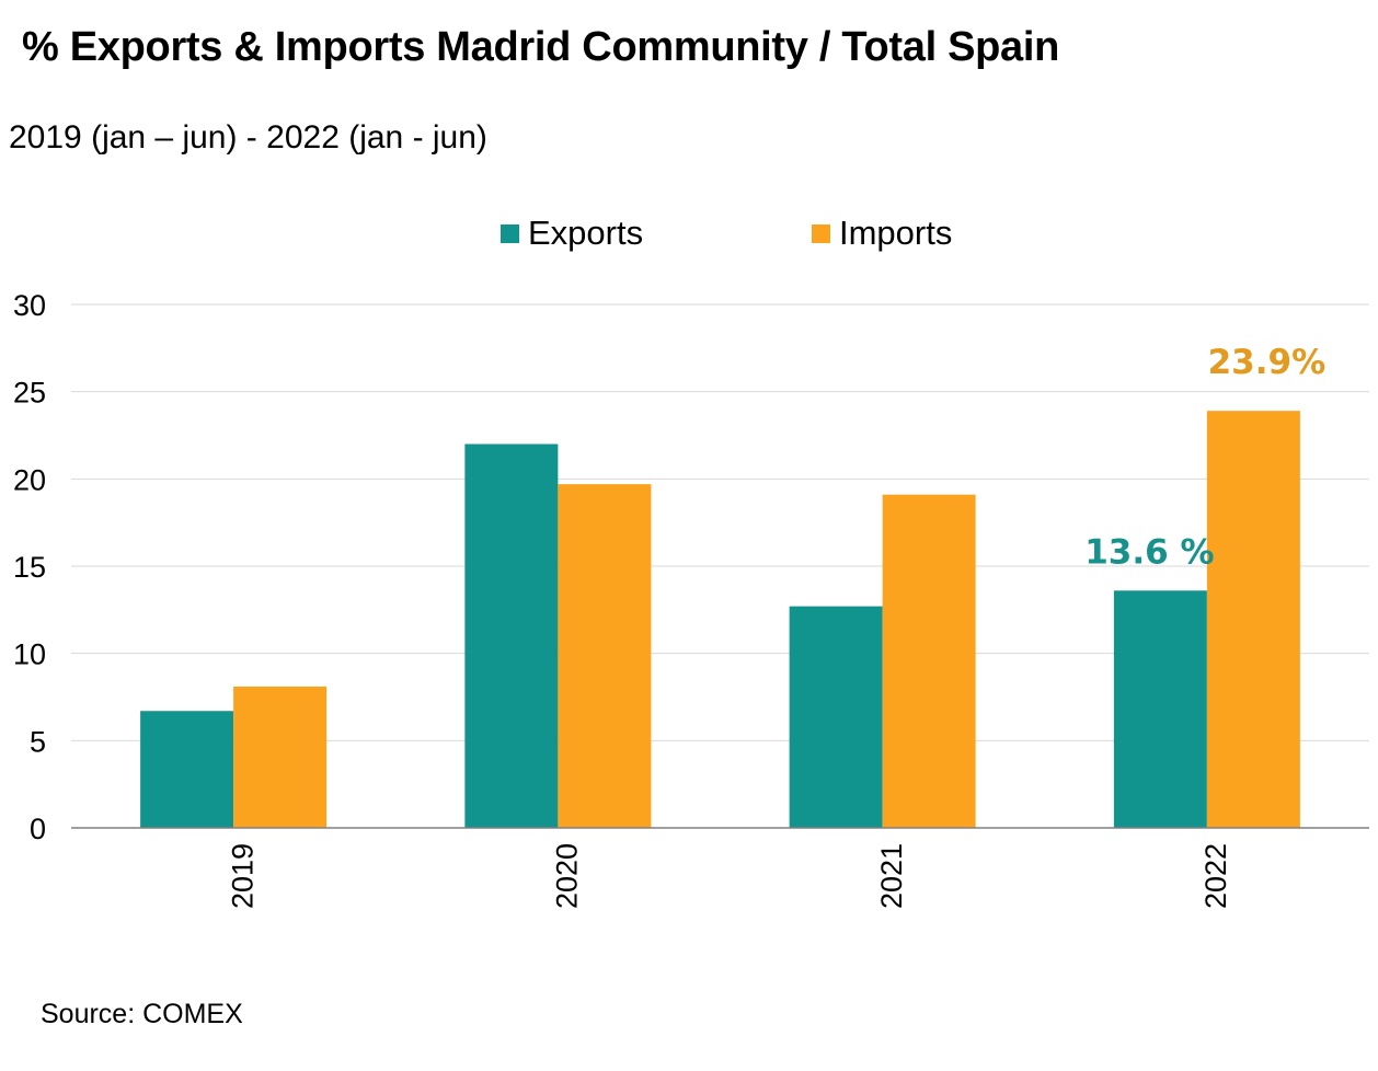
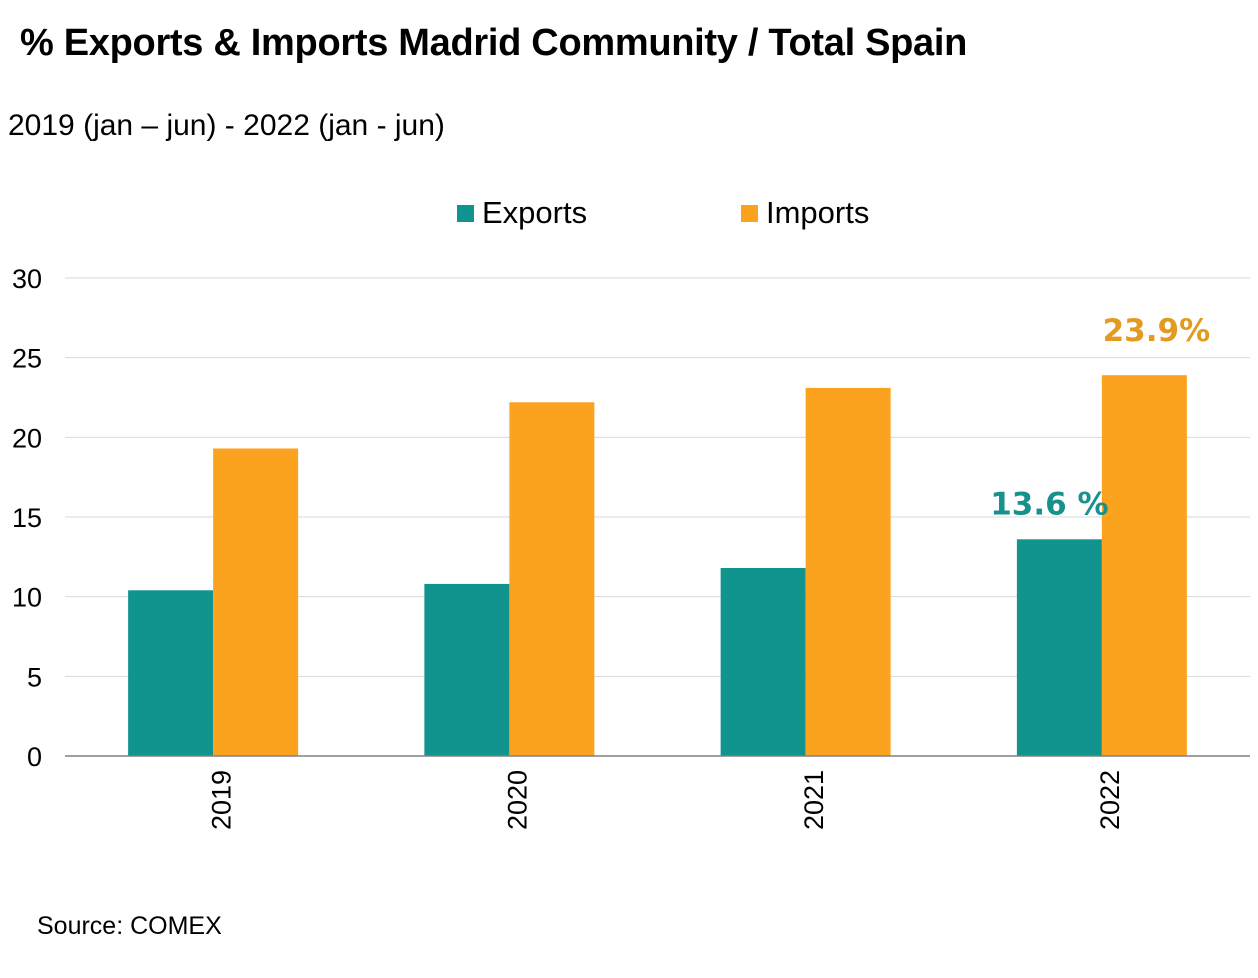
Exports/2019: 6.7 -> 10.4
Imports/2019: 8.1 -> 19.3
Exports/2020: 22.0 -> 10.8
Imports/2020: 19.7 -> 22.2
Exports/2021: 12.7 -> 11.8
Imports/2021: 19.1 -> 23.1
